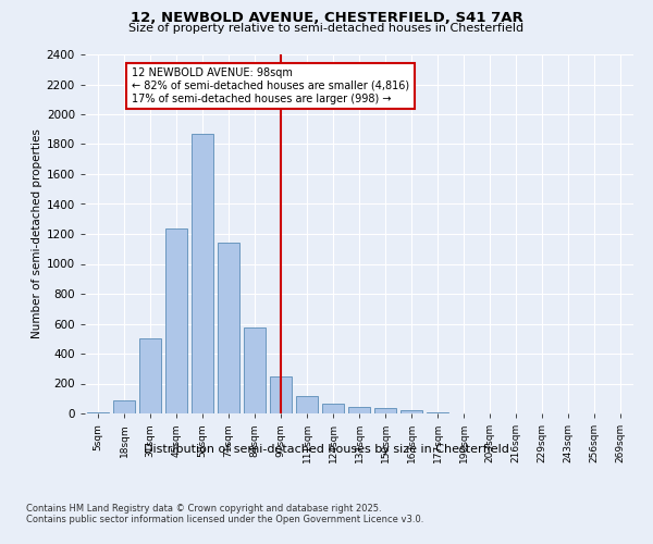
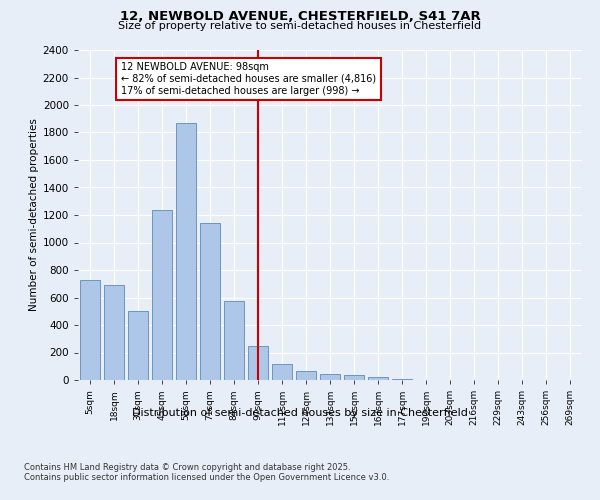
5sqm: 10 -> 730
18sqm: 90 -> 690
